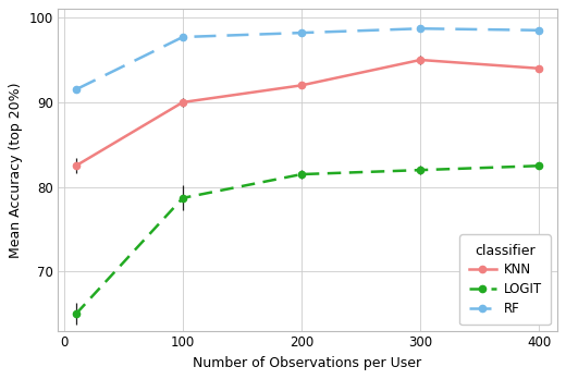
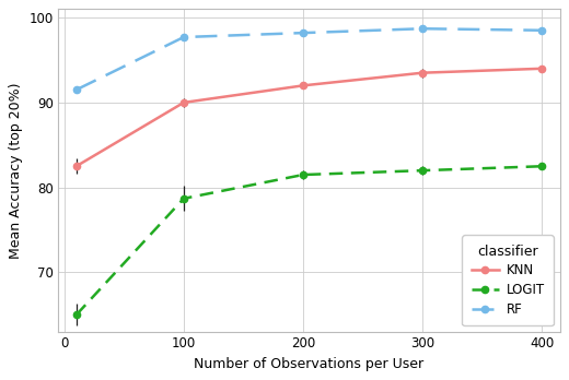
KNN/300: 95.0 -> 93.5
